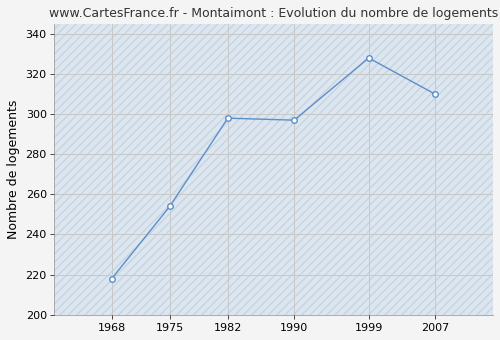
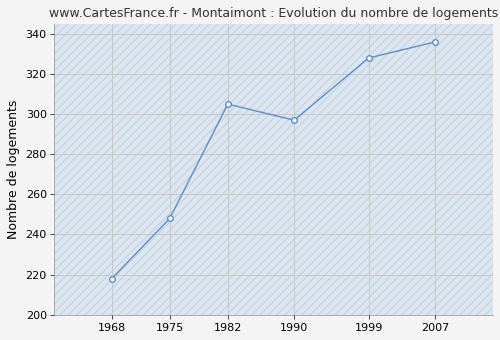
1975: 254 -> 248
1982: 298 -> 305
2007: 310 -> 336
